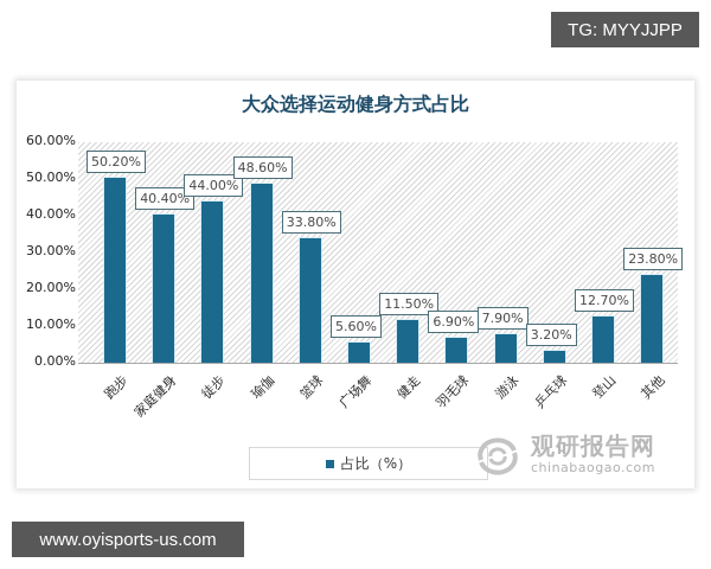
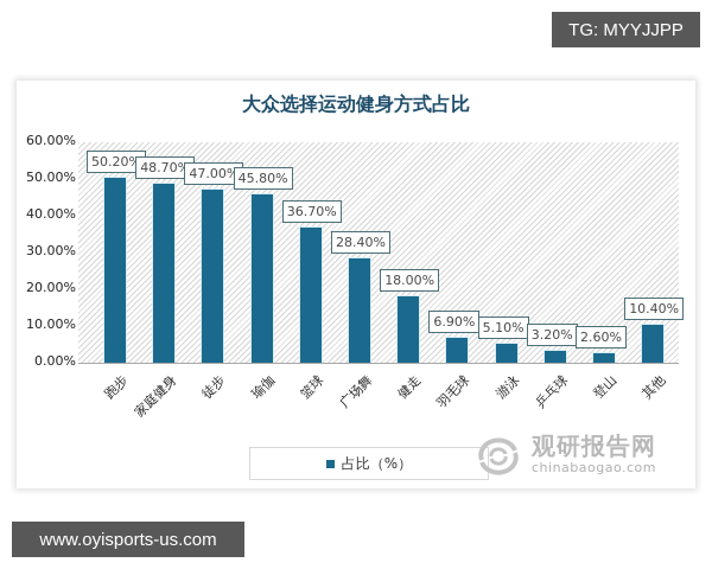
家庭健身: 40.40% -> 48.70%
徒步: 44.00% -> 47.00%
瑜伽: 48.60% -> 45.80%
篮球: 33.80% -> 36.70%
广场舞: 5.60% -> 28.40%
健走: 11.50% -> 18.00%
游泳: 7.90% -> 5.10%
登山: 12.70% -> 2.60%
其他: 23.80% -> 10.40%
